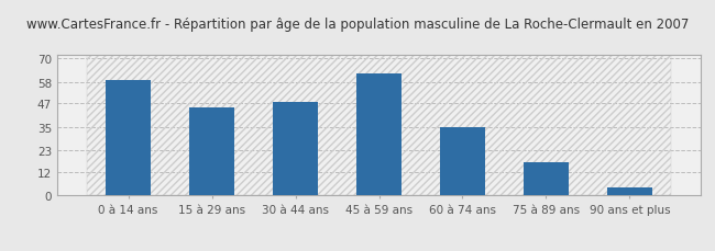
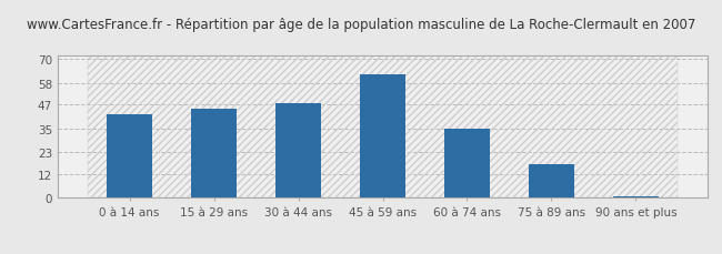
0 à 14 ans: 59 -> 42
90 ans et plus: 4 -> 1
